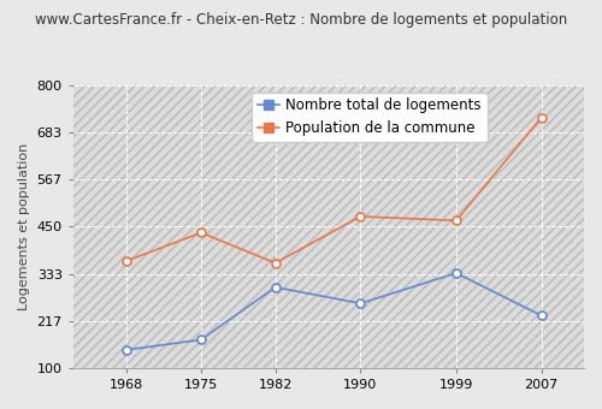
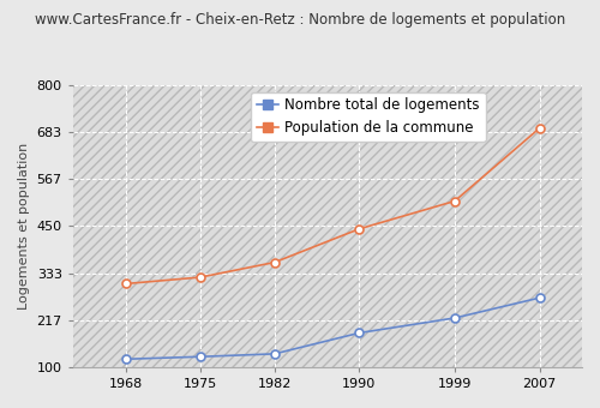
Nombre total de logements/1968: 145 -> 120
Population de la commune/1968: 365 -> 307
Nombre total de logements/1975: 170 -> 126
Population de la commune/1975: 435 -> 323
Nombre total de logements/1982: 300 -> 133
Nombre total de logements/1990: 260 -> 185
Population de la commune/1990: 475 -> 443
Nombre total de logements/1999: 335 -> 222
Population de la commune/1999: 465 -> 512
Nombre total de logements/2007: 230 -> 272
Population de la commune/2007: 720 -> 693
